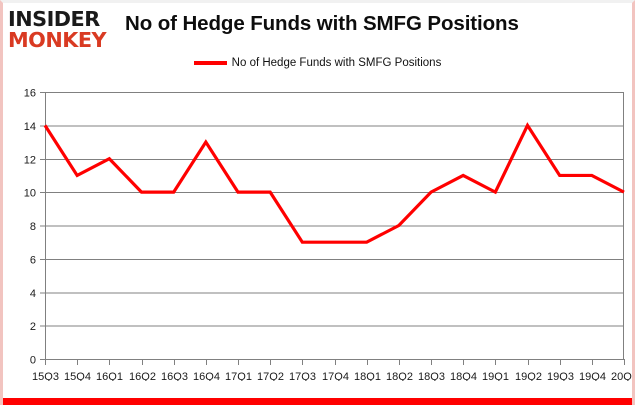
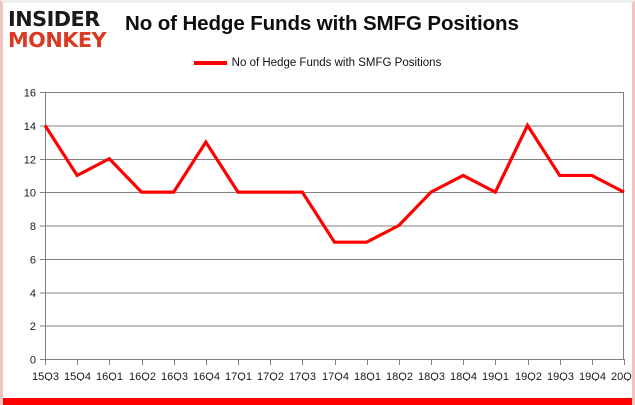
17Q3: 7 -> 10
